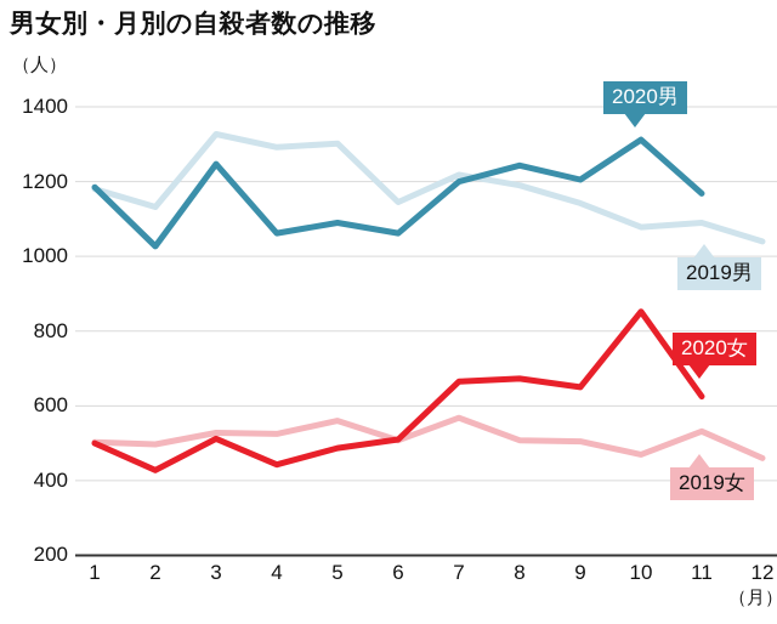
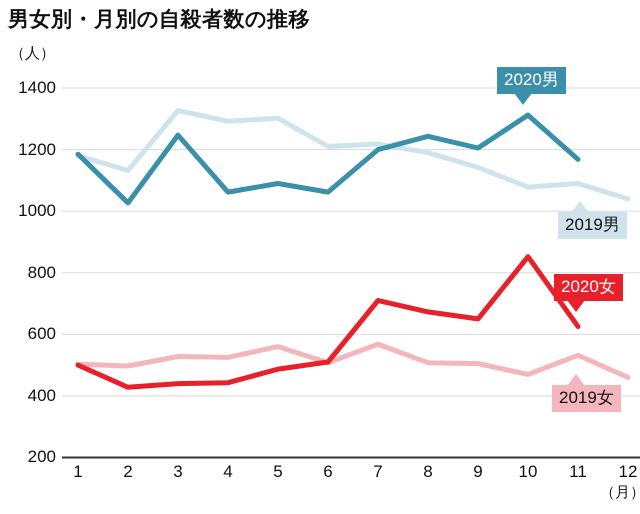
2020女/3: 510 -> 440
2019男/6: 1140 -> 1210
2020女/7: 660 -> 710
